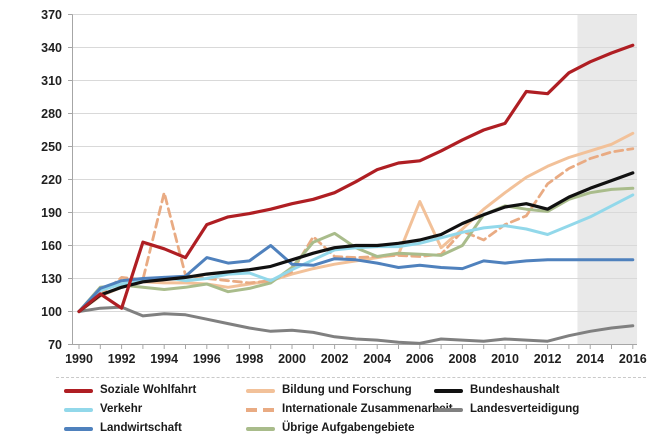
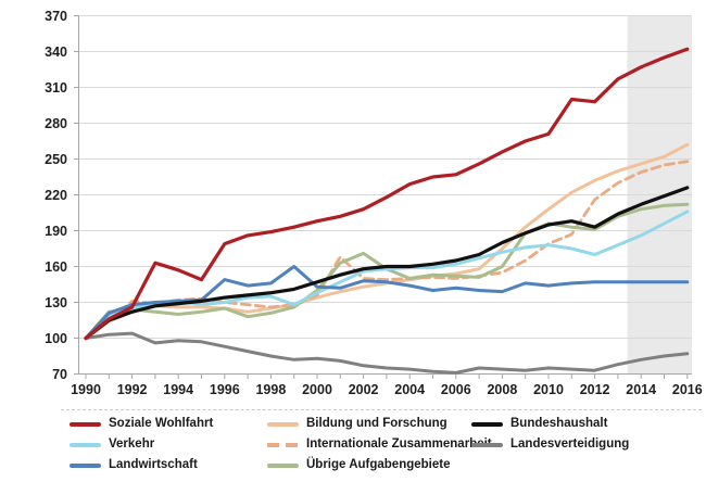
Soziale Wohlfahrt/1992: 103 -> 126
Internationale Zusammenarbeit/1994: 208 -> 132
Bildung und Forschung/2006: 200 -> 154
Internationale Zusammenarbeit/2008: 173 -> 155
